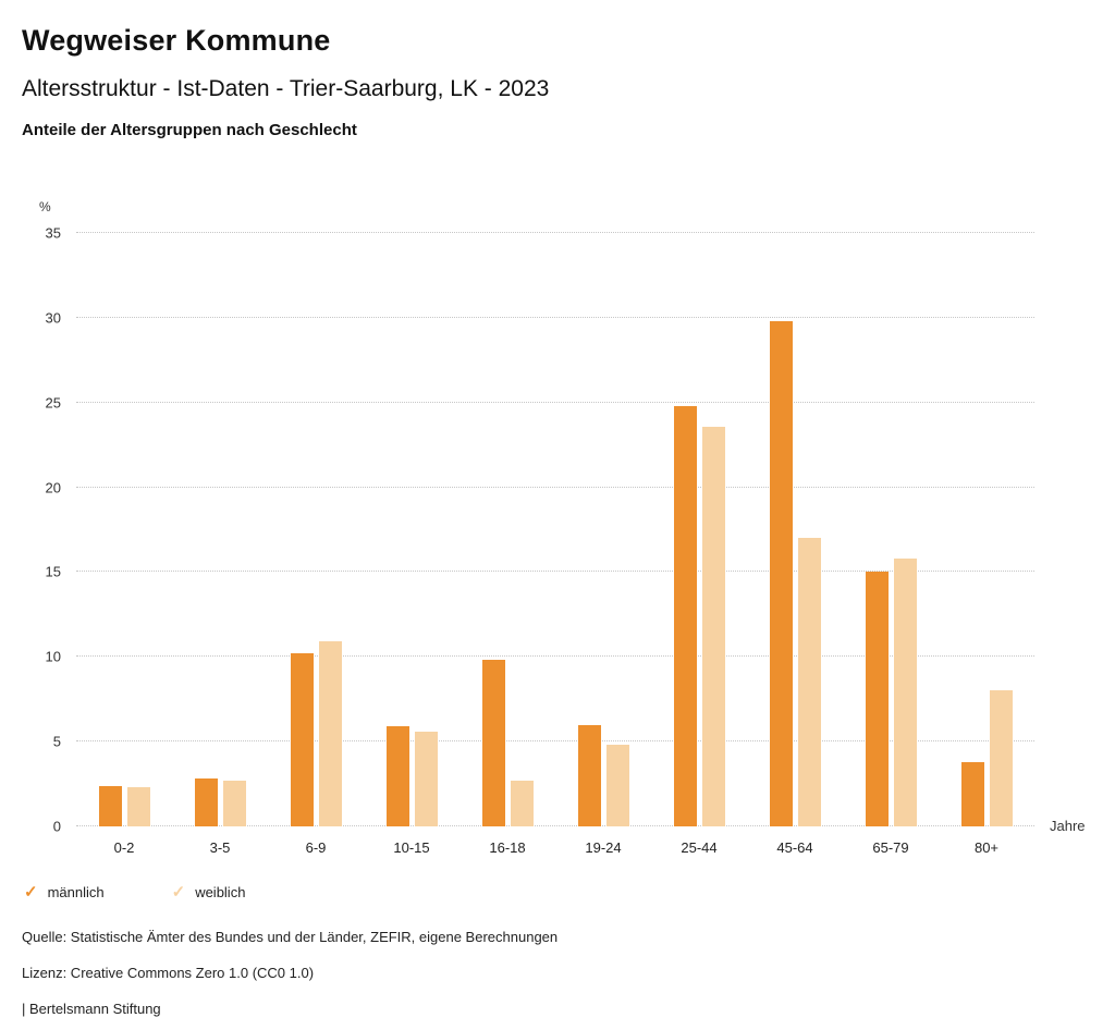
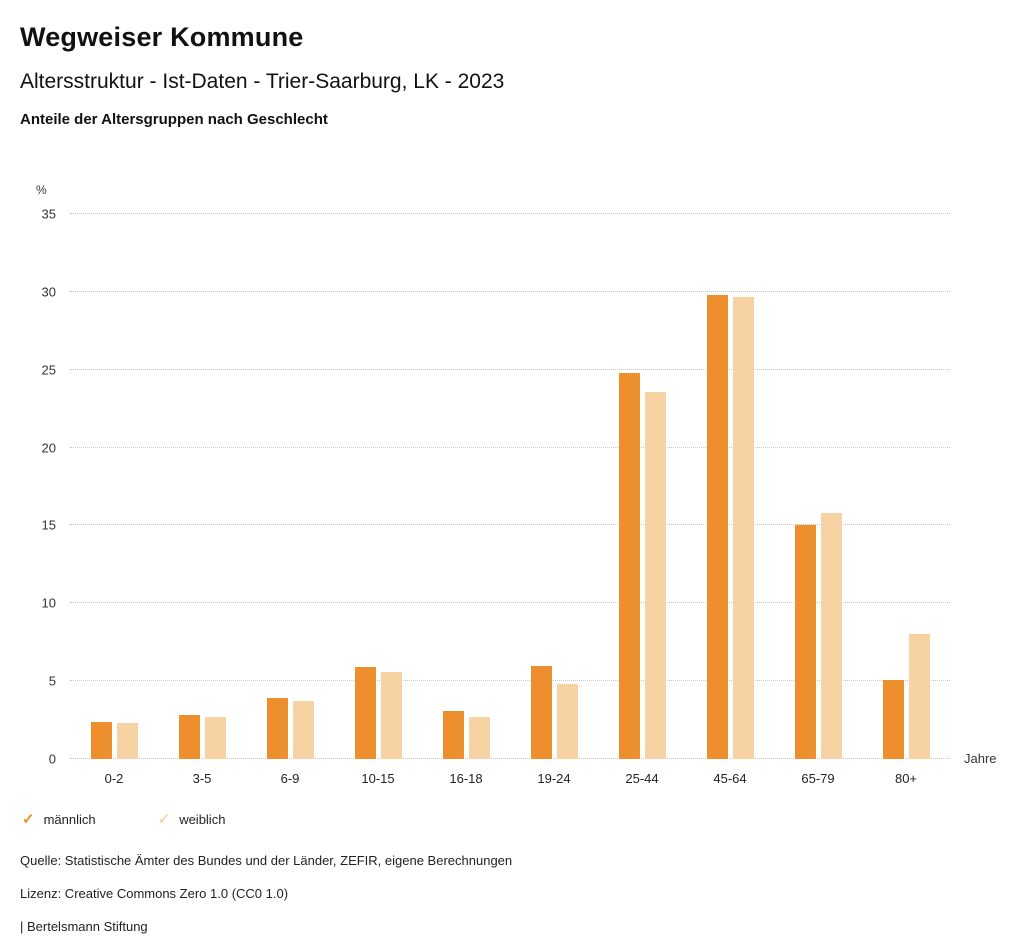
männlich/6-9: 10.2 -> 3.9
weiblich/6-9: 10.9 -> 3.7
männlich/16-18: 9.8 -> 3.1
weiblich/45-64: 17.0 -> 29.7
männlich/80+: 3.8 -> 5.1
